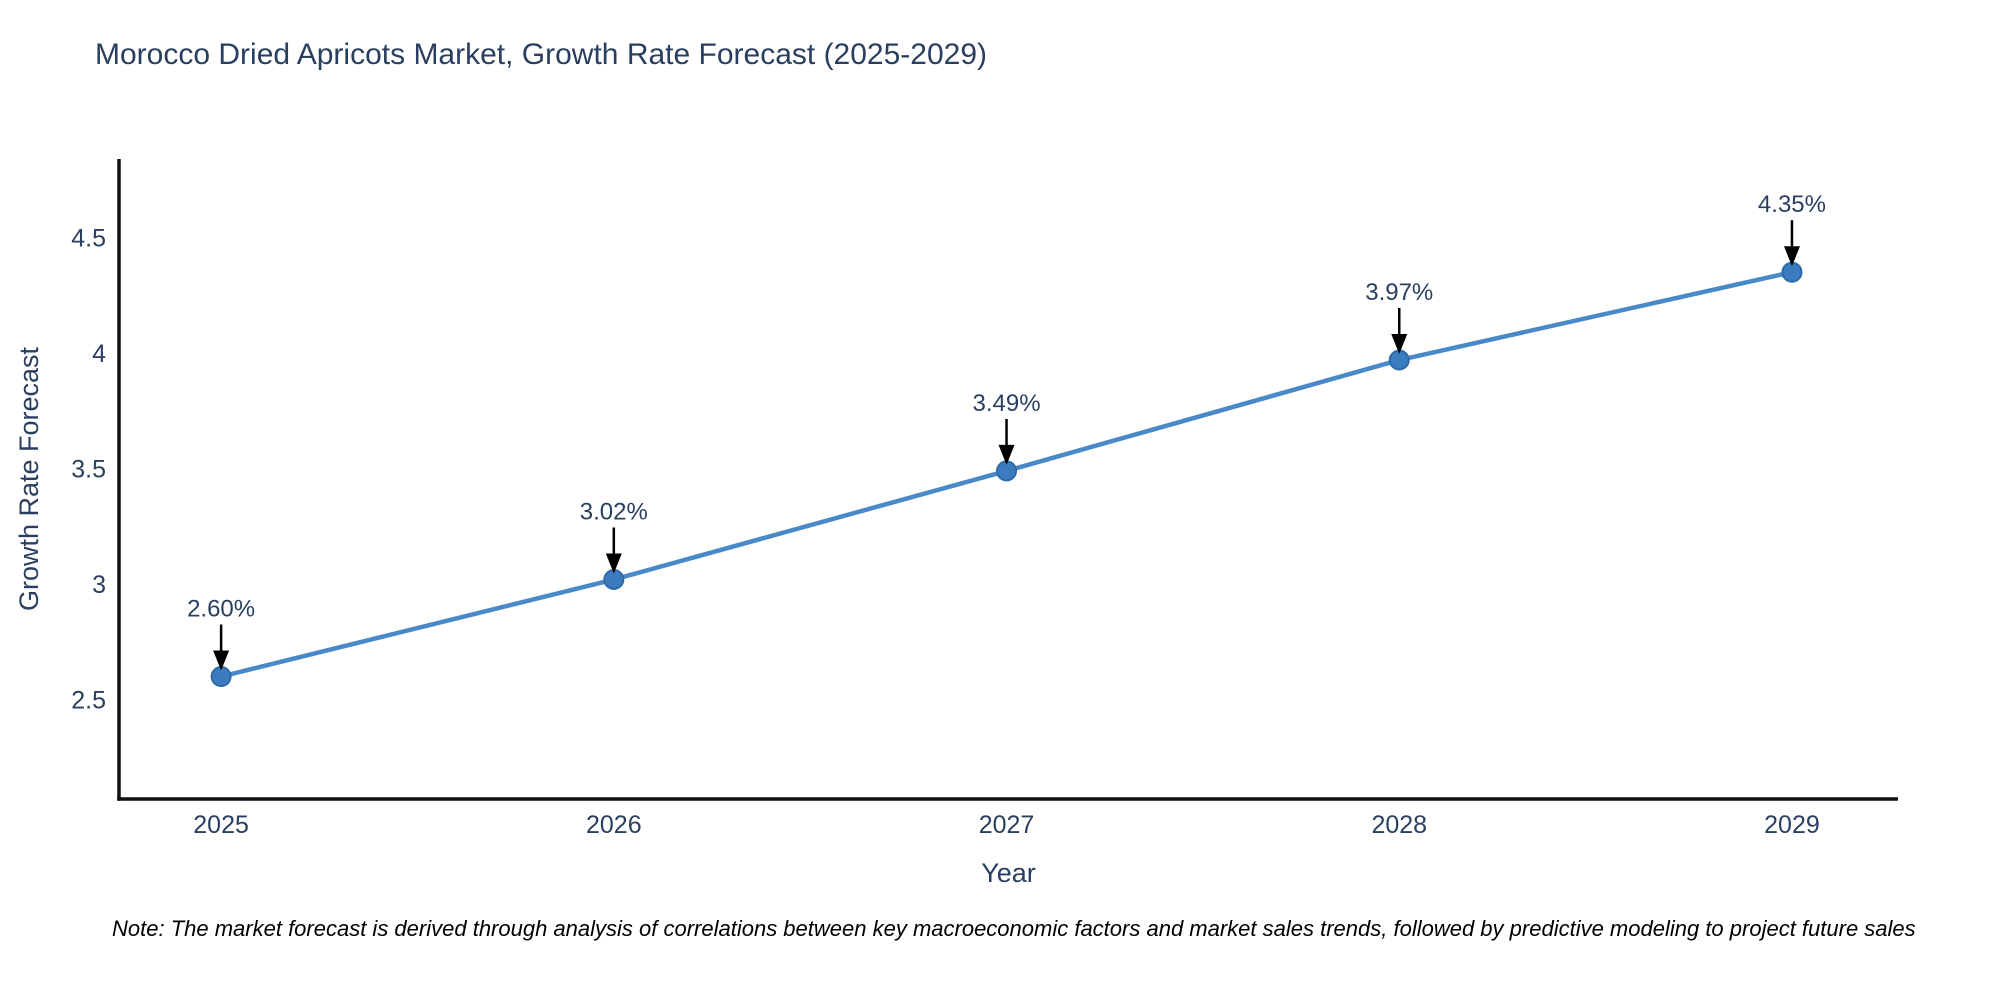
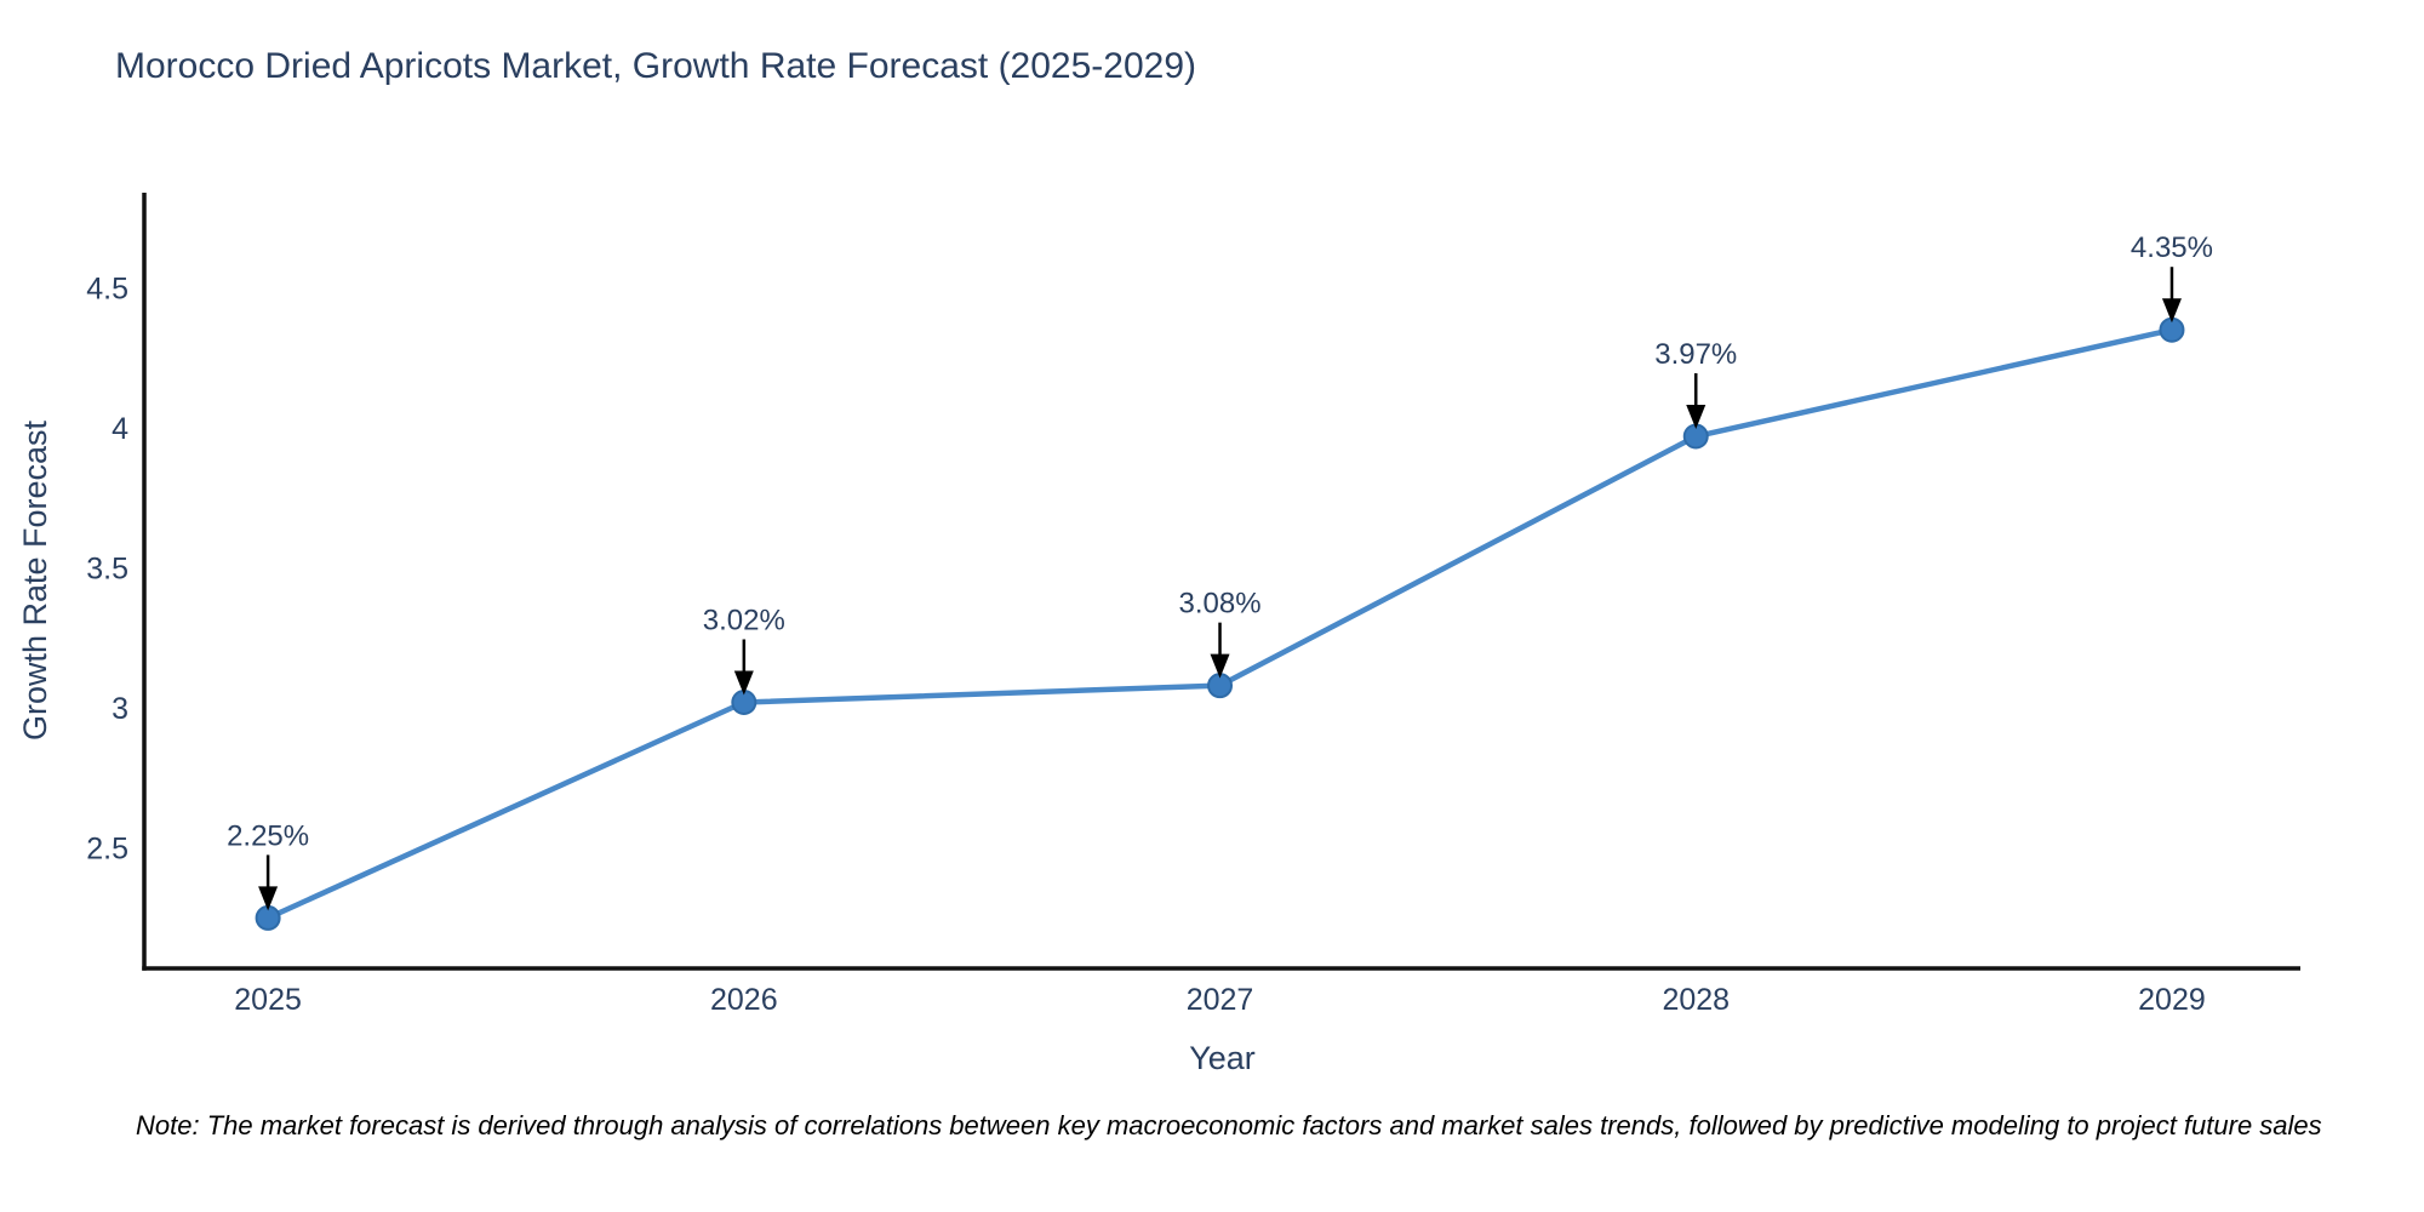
2025: 2.60% -> 2.25%
2027: 3.49% -> 3.08%
